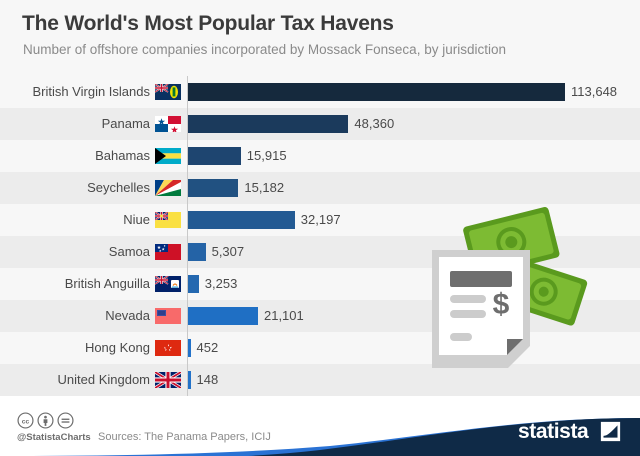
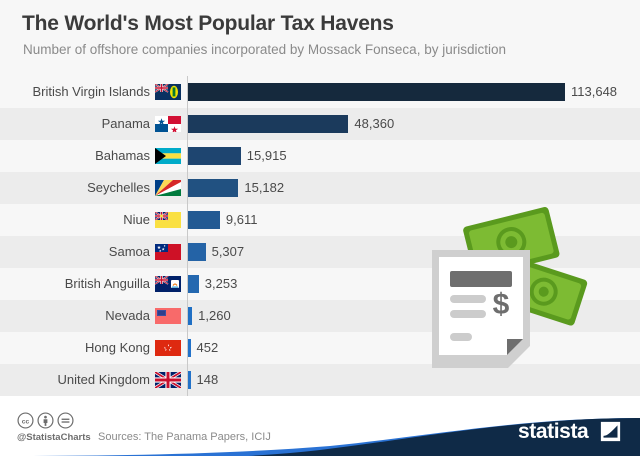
Niue: 32,197 -> 9,611
Nevada: 21,101 -> 1,260
